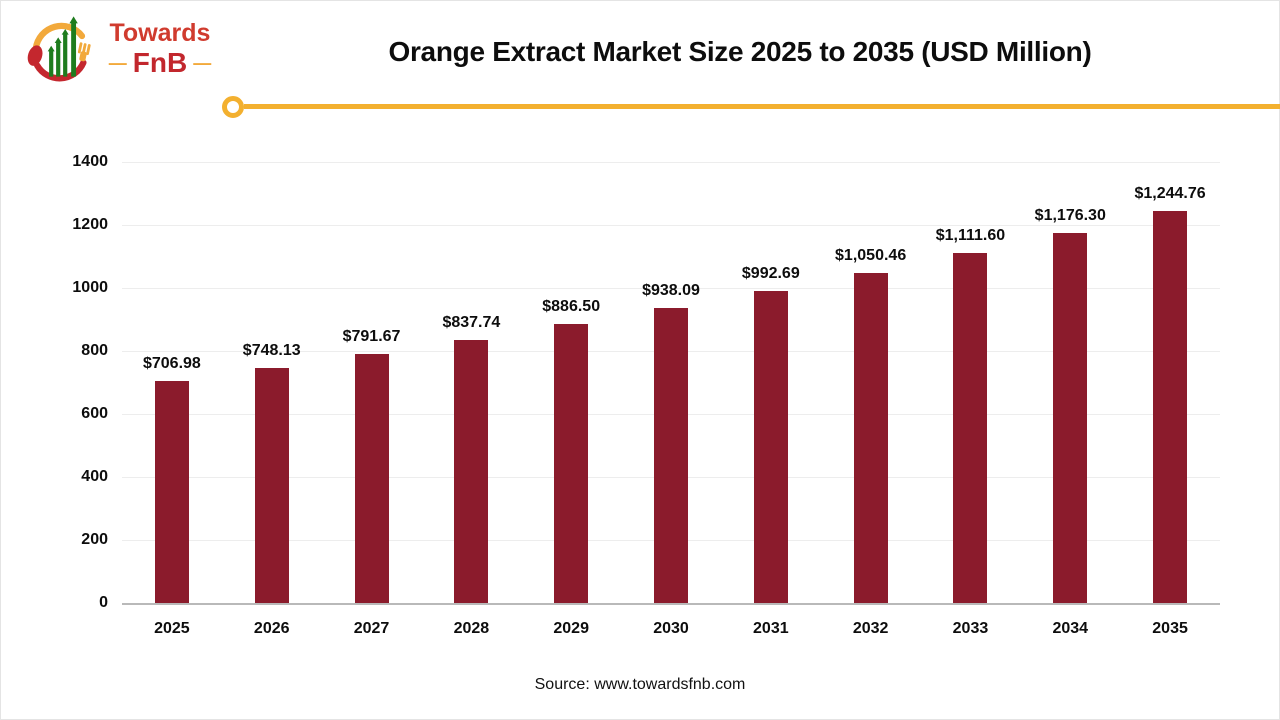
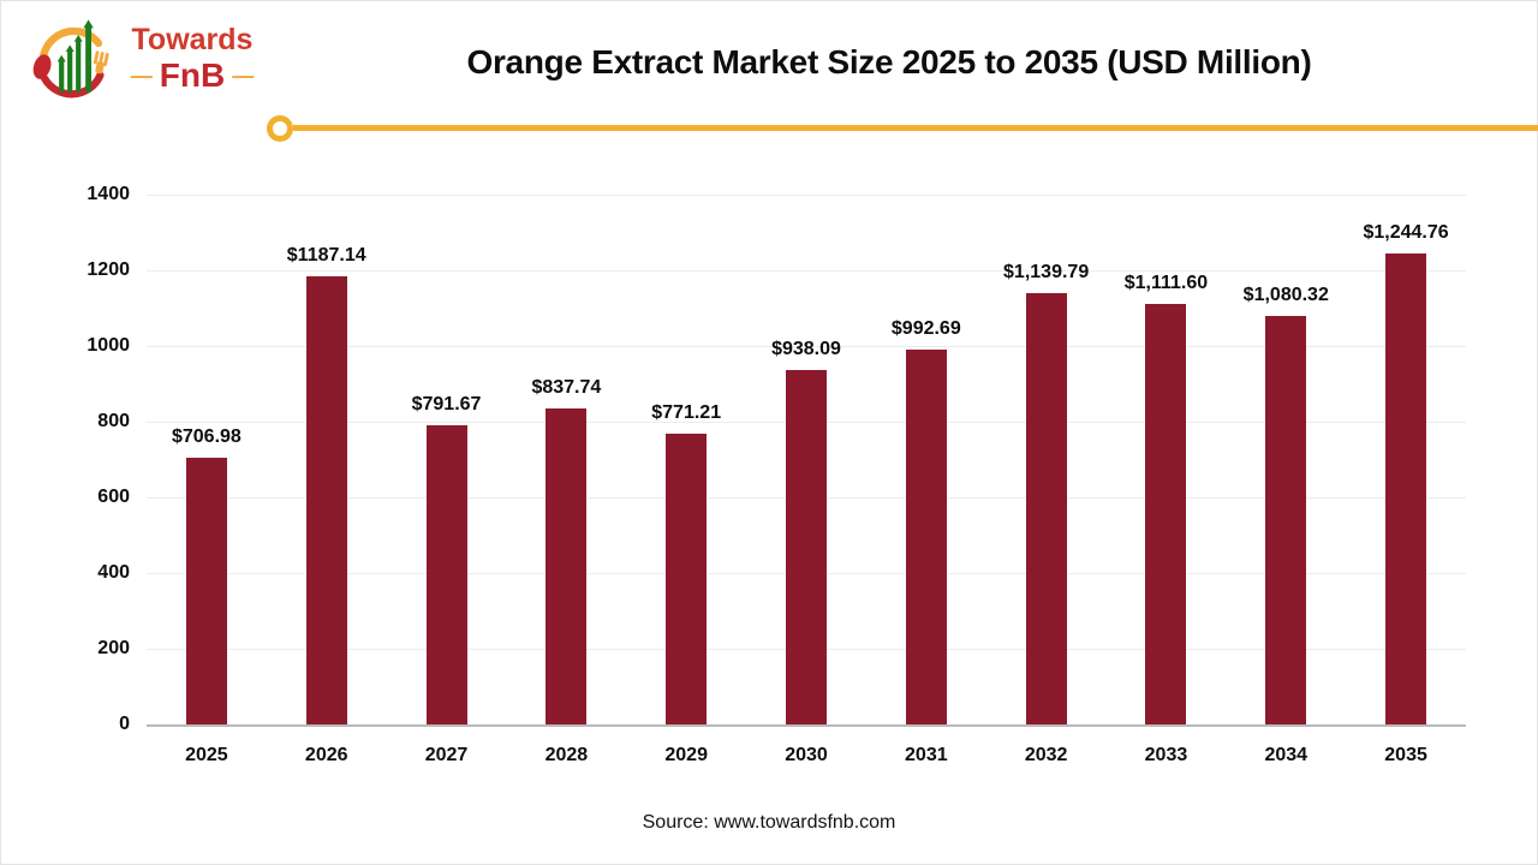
2026: $748.13 -> $1187.14
2029: $886.50 -> $771.21
2032: $1,050.46 -> $1,139.79
2034: $1,176.30 -> $1,080.32
